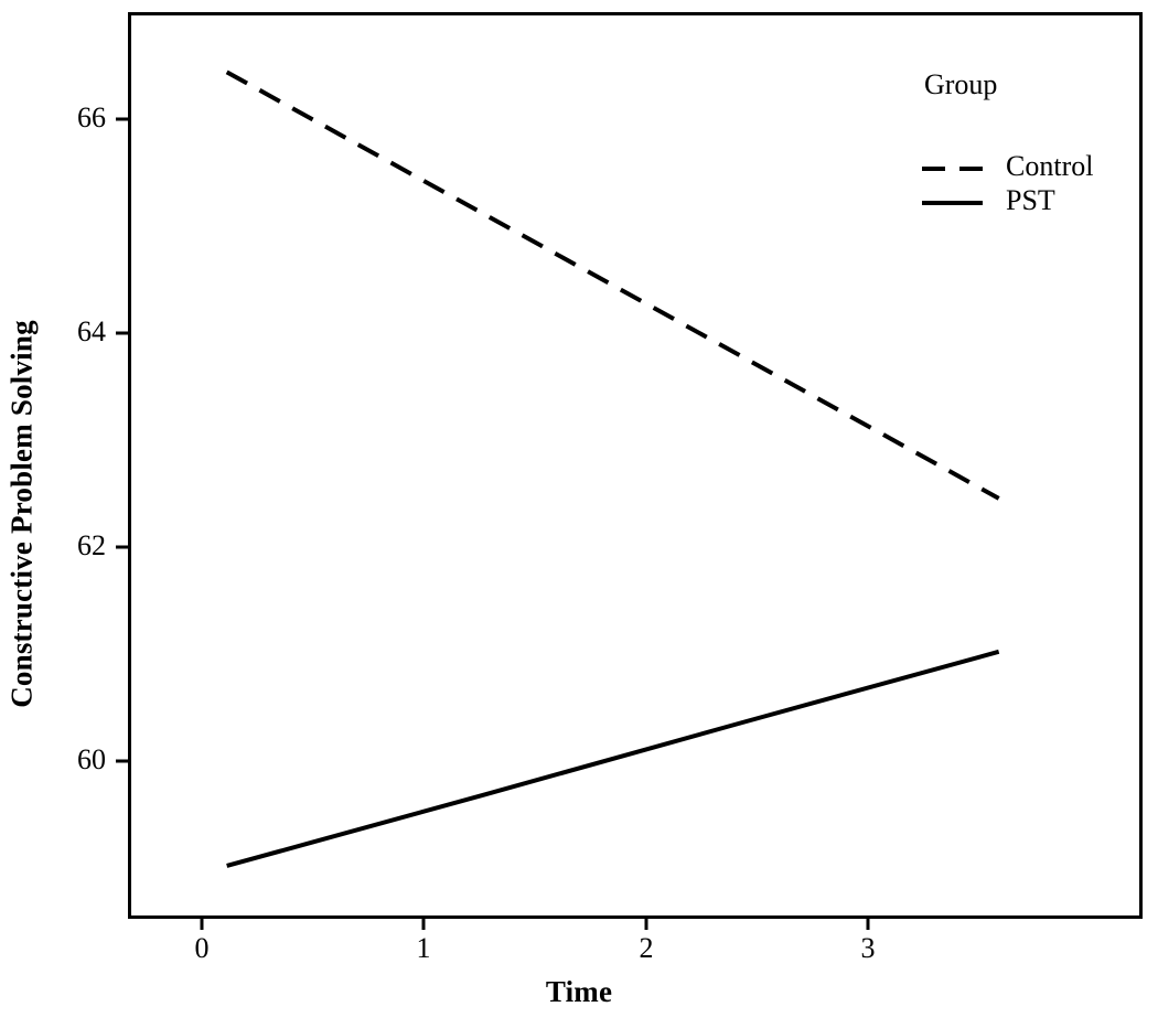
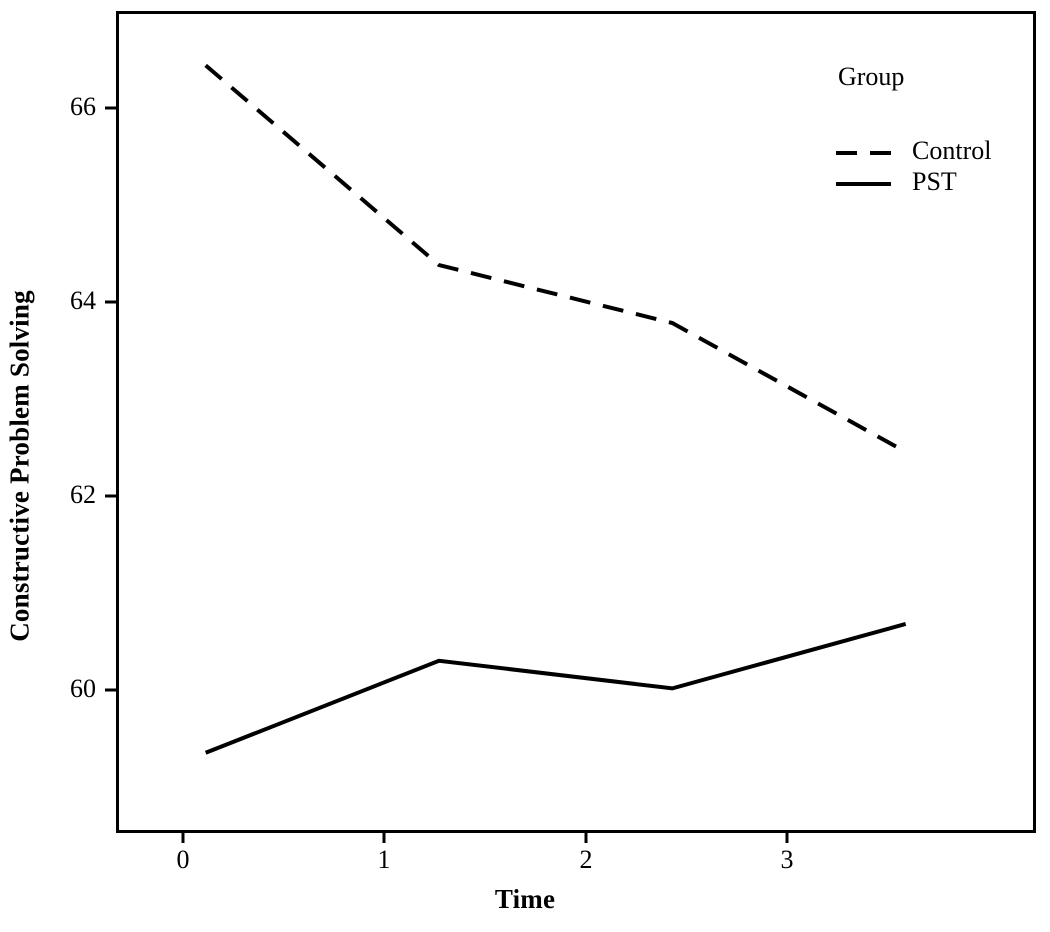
PST/0: 58.9 -> 59.2
Control/1: 65.3 -> 64.5
PST/1: 59.5 -> 60.2
PST/2: 60.3 -> 59.9
PST/3: 61.0 -> 60.6
